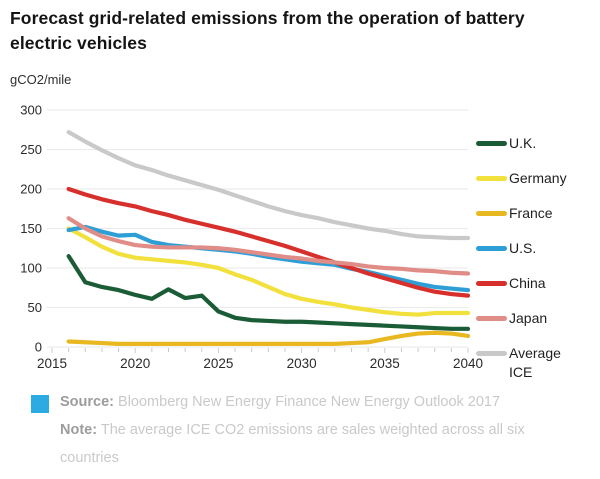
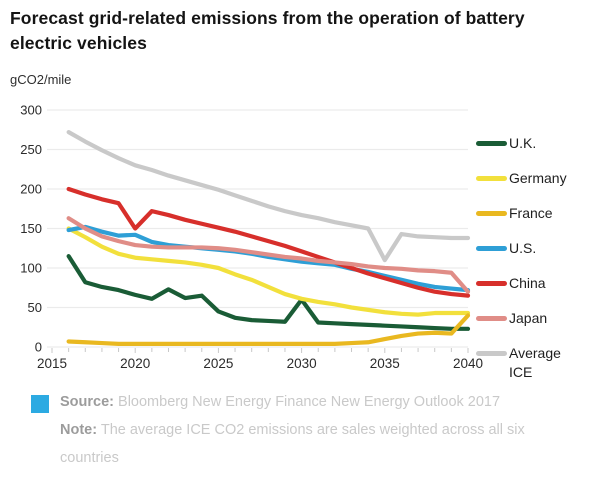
China/2020: 180 -> 150
U.K./2030: 30 -> 60
Average ICE/2035: 150 -> 110
France/2040: 10 -> 40
Japan/2040: 90 -> 70
